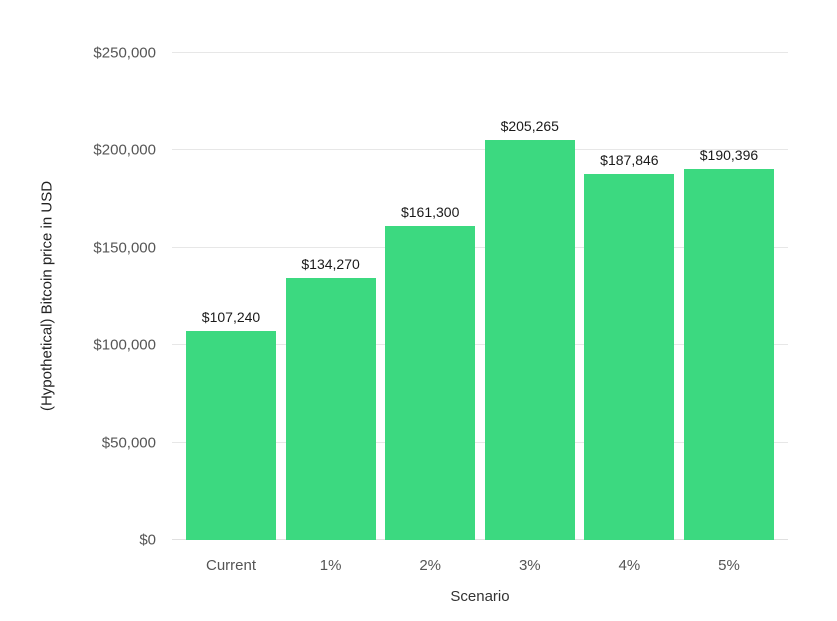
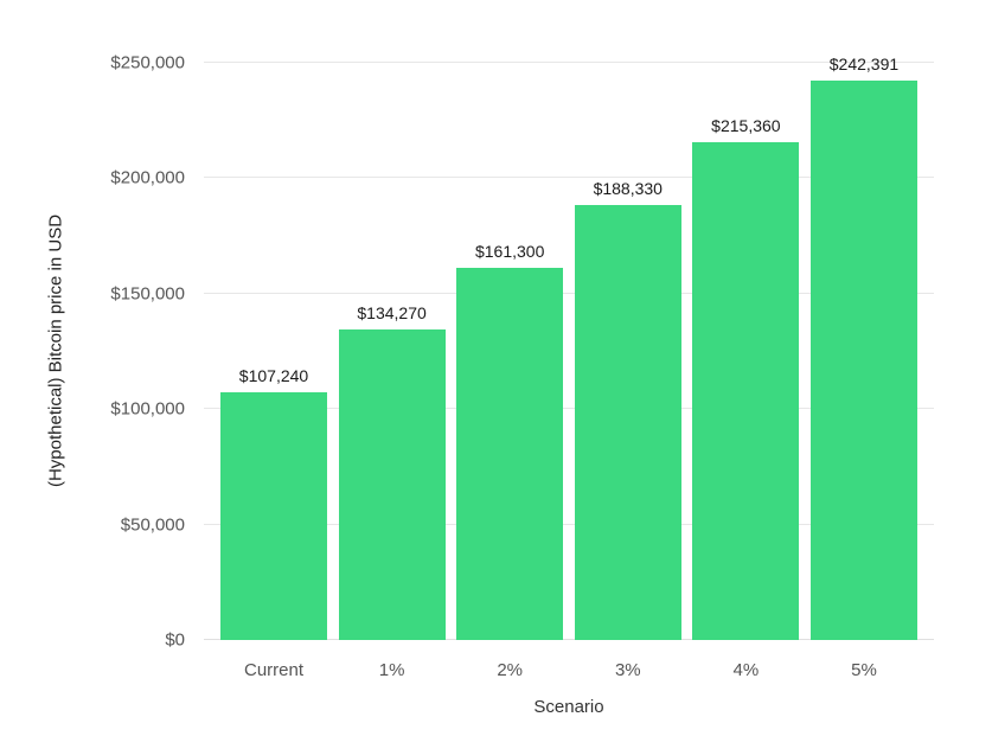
3%: $205,265 -> $188,330
4%: $187,846 -> $215,360
5%: $190,396 -> $242,391
